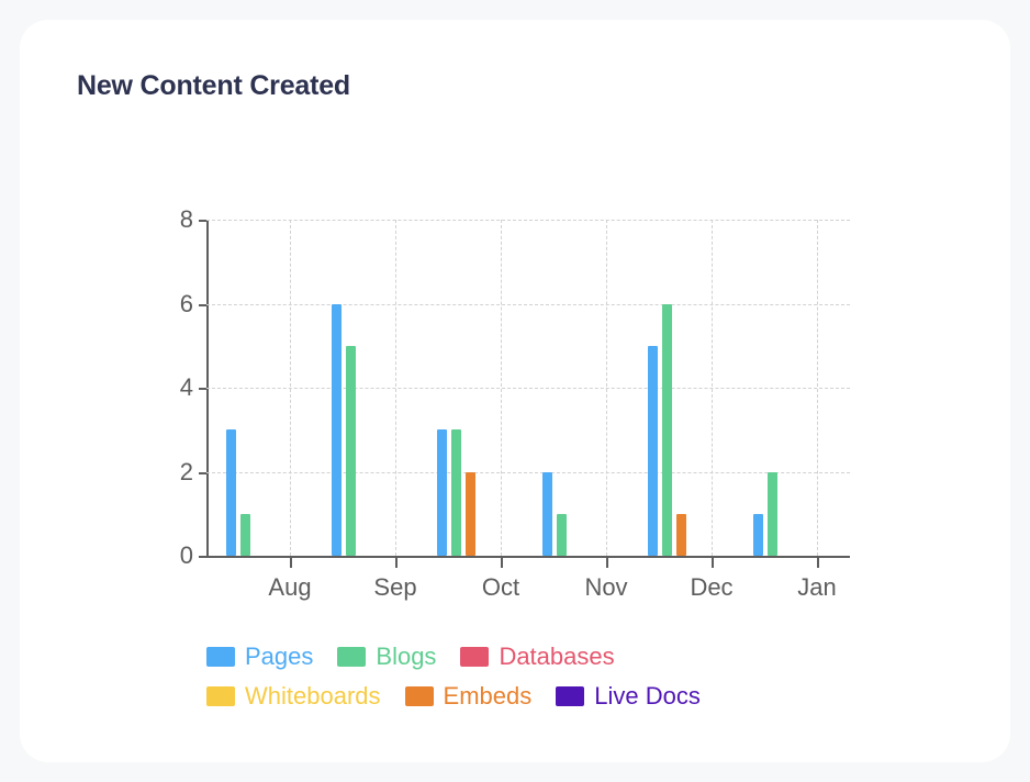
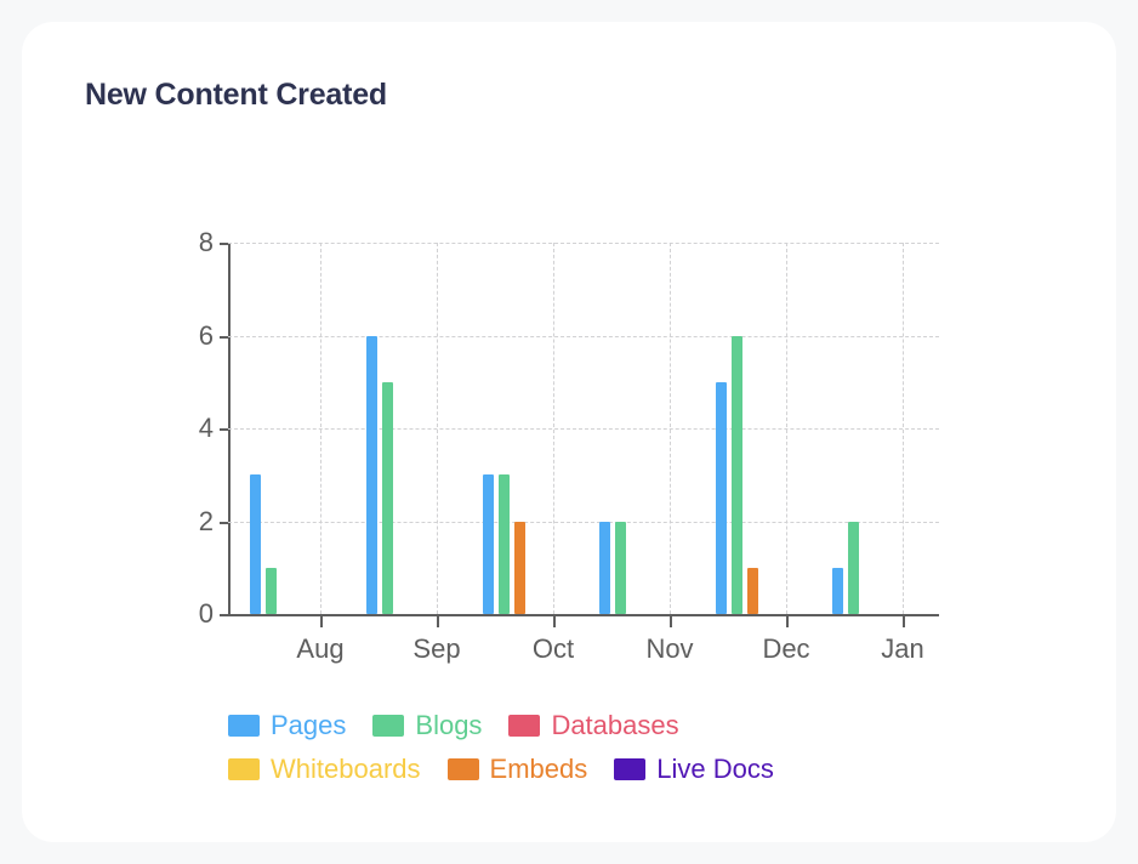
Blogs/Nov: 1 -> 2
